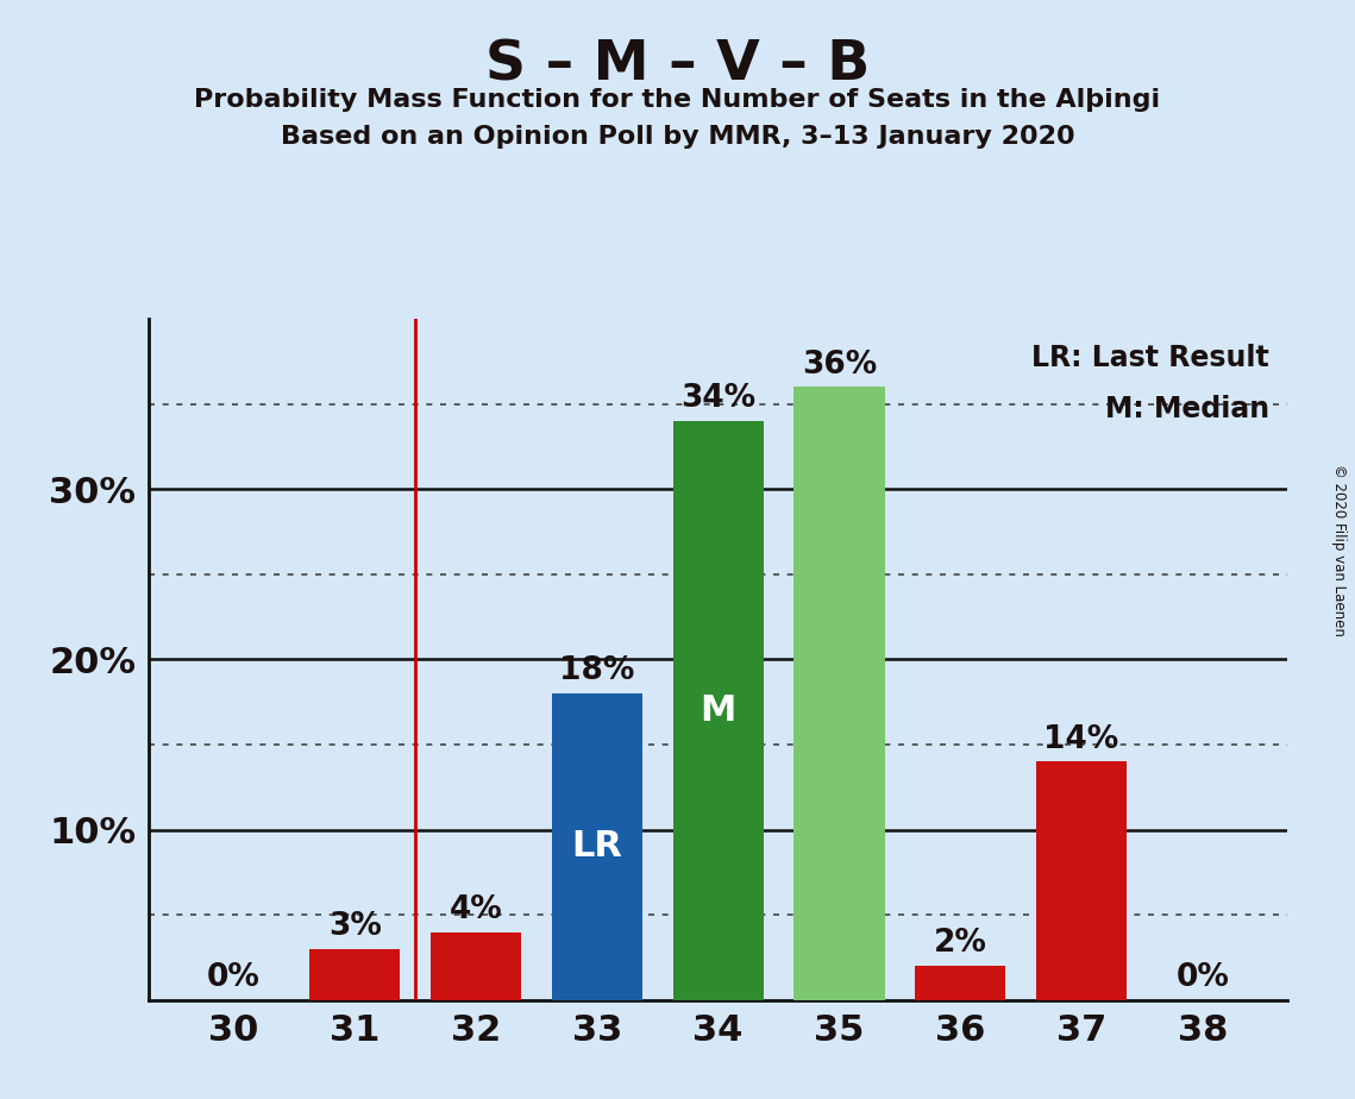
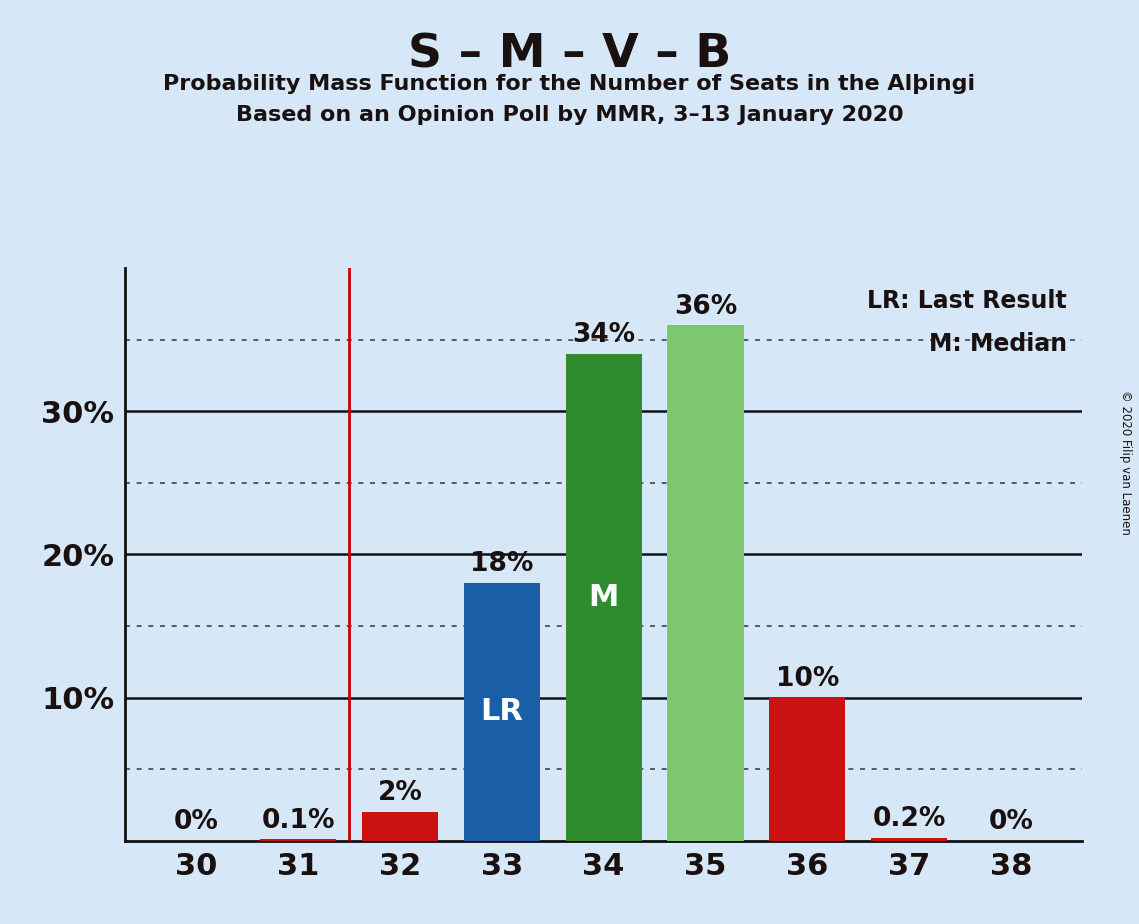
31: 3% -> 0.1%
32: 4% -> 2%
36: 2% -> 10%
37: 14% -> 0.2%
